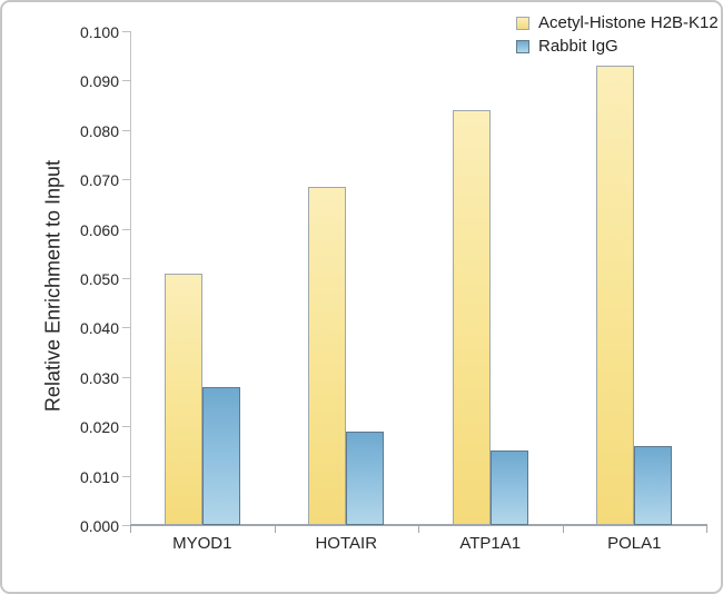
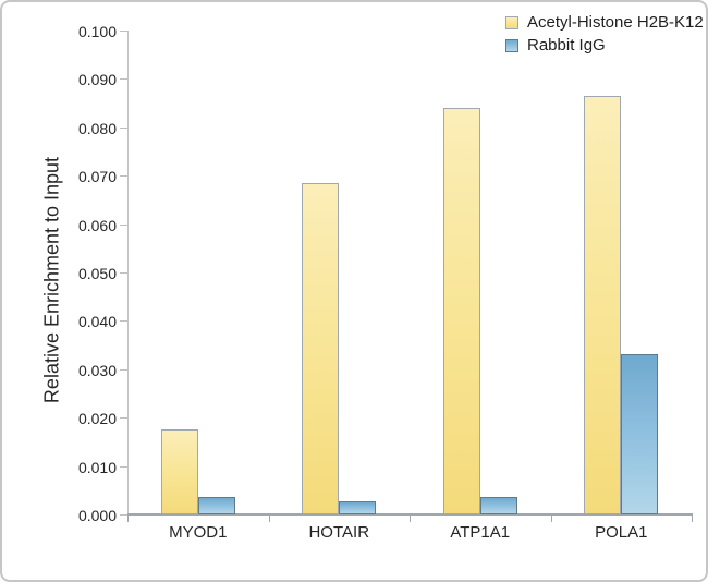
Acetyl-Histone H2B-K12/MYOD1: 0.051 -> 0.018
Rabbit IgG/MYOD1: 0.028 -> 0.004
Rabbit IgG/HOTAIR: 0.019 -> 0.003
Rabbit IgG/ATP1A1: 0.015 -> 0.004
Acetyl-Histone H2B-K12/POLA1: 0.093 -> 0.086
Rabbit IgG/POLA1: 0.016 -> 0.033
